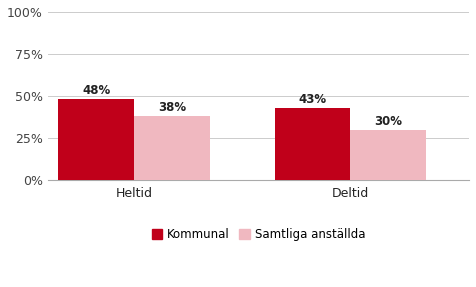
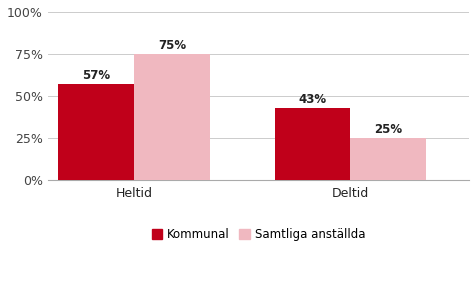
Kommunal/Heltid: 48% -> 57%
Samtliga anställda/Heltid: 38% -> 75%
Samtliga anställda/Deltid: 30% -> 25%
